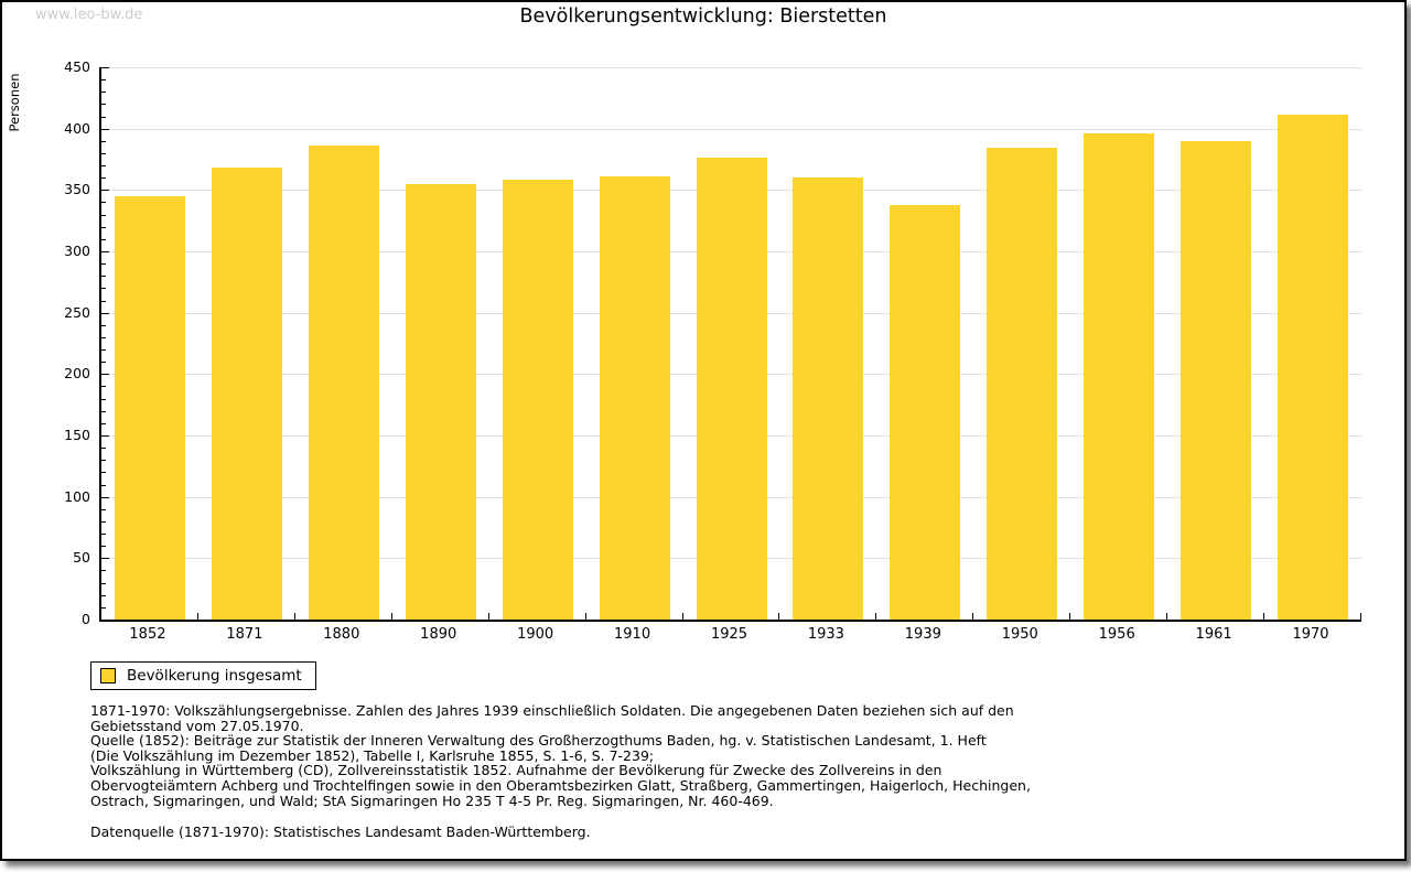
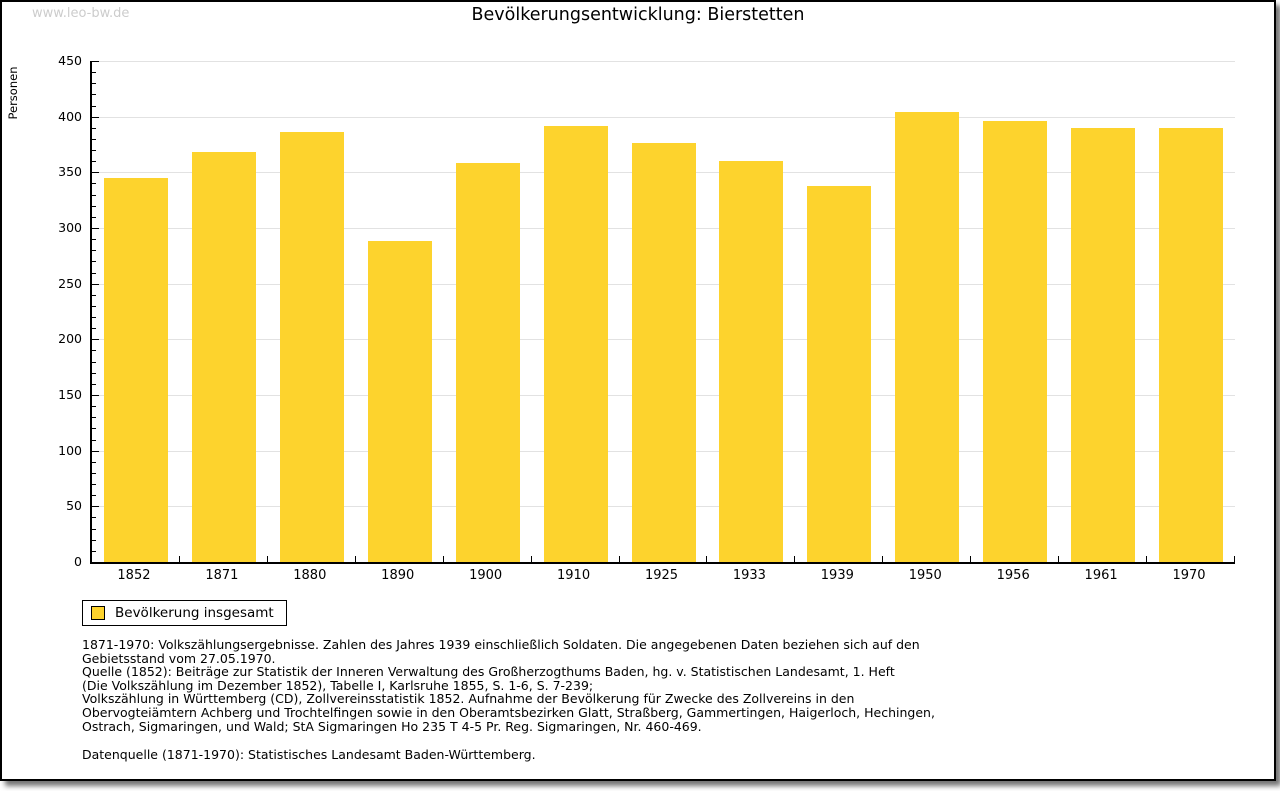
1890: 355 -> 288
1910: 361 -> 392
1950: 384 -> 404
1970: 411 -> 390
